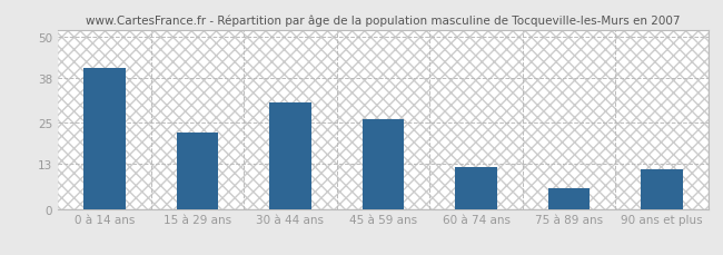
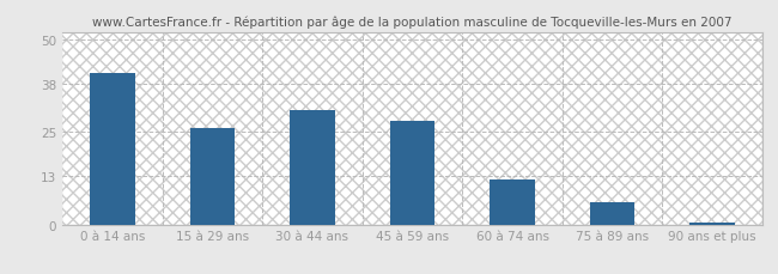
15 à 29 ans: 22.0 -> 26.0
45 à 59 ans: 26.0 -> 28.0
90 ans et plus: 11.5 -> 0.5
